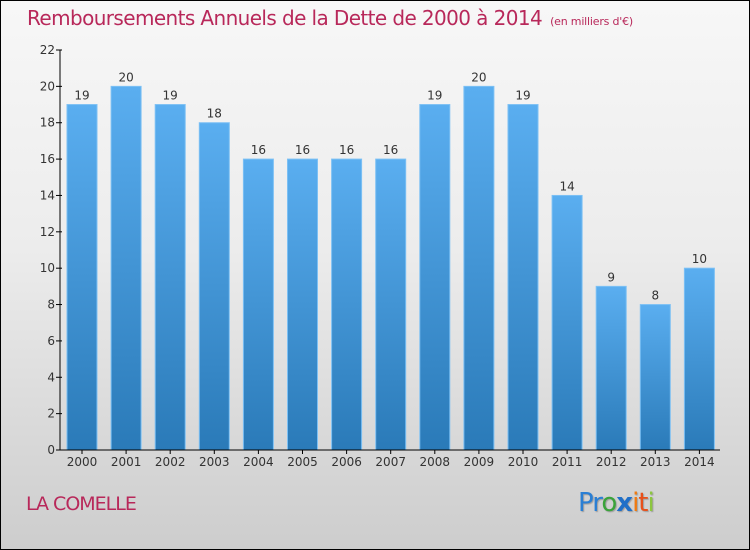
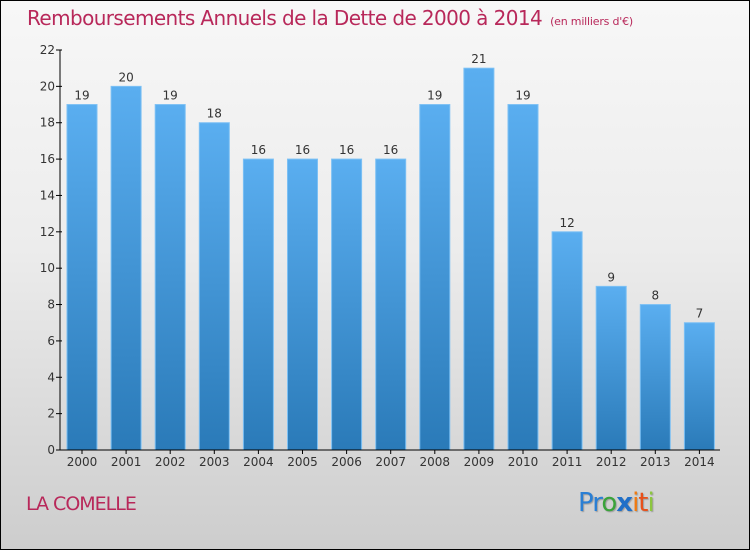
2009: 20 -> 21
2011: 14 -> 12
2014: 10 -> 7
